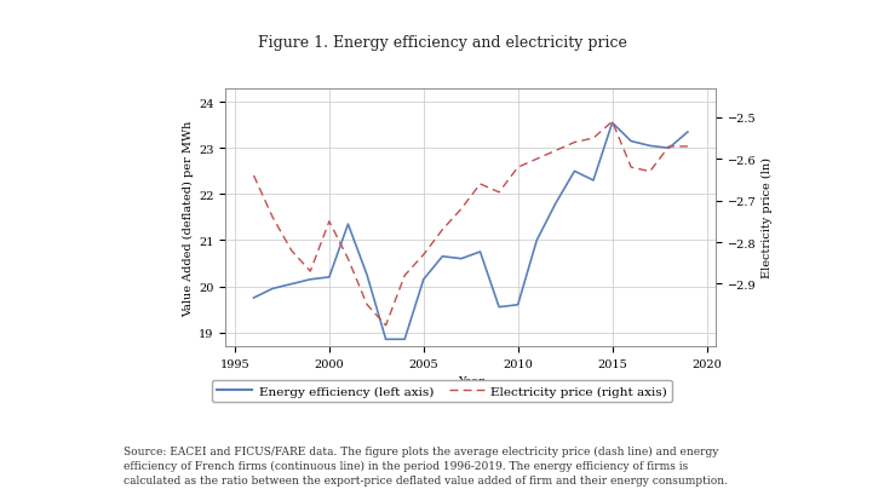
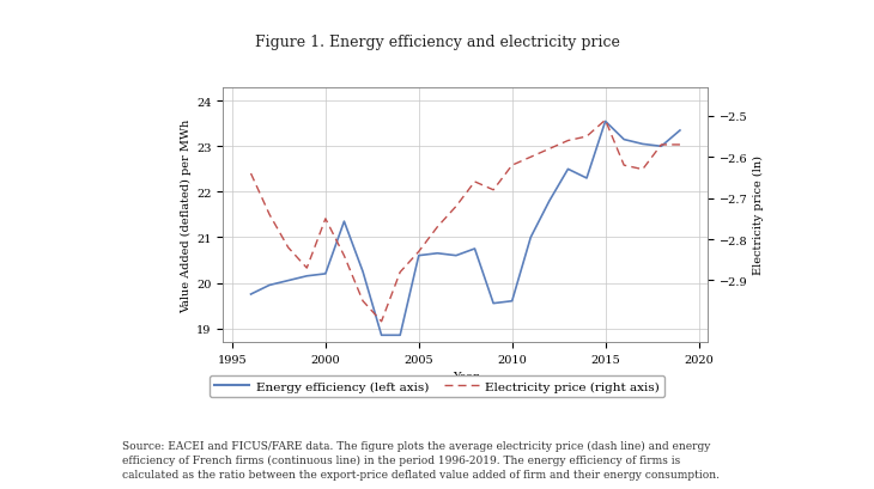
Energy efficiency (left axis)/2005: 20.15 -> 20.60
